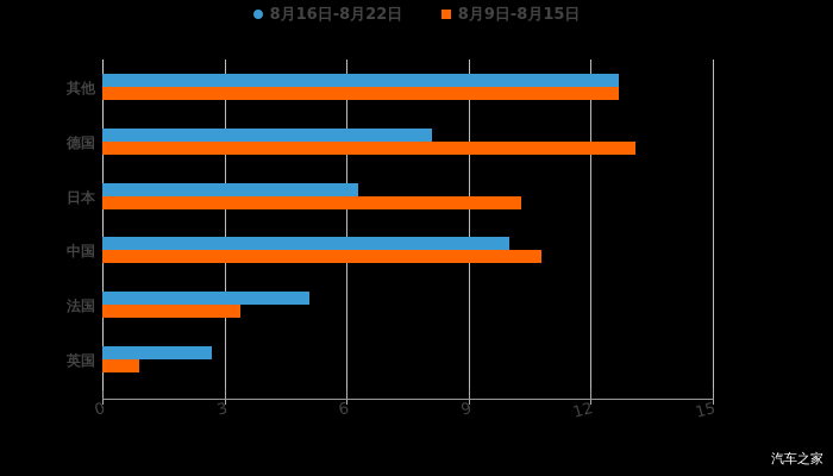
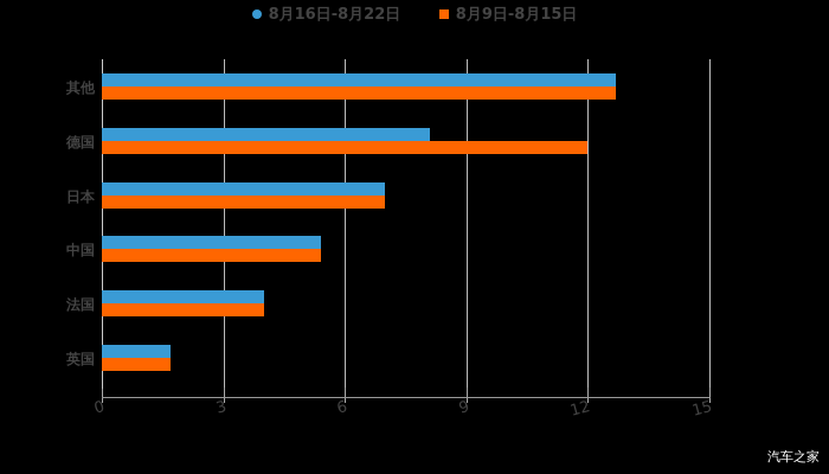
8月9日-8月15日/德国: 13.1 -> 12.0
8月16日-8月22日/日本: 6.3 -> 7.0
8月9日-8月15日/日本: 10.3 -> 7.0
8月16日-8月22日/中国: 10.0 -> 5.4
8月9日-8月15日/中国: 10.8 -> 5.4
8月16日-8月22日/法国: 5.1 -> 4.0
8月9日-8月15日/法国: 3.4 -> 4.0
8月16日-8月22日/英国: 2.7 -> 1.7
8月9日-8月15日/英国: 0.9 -> 1.7
